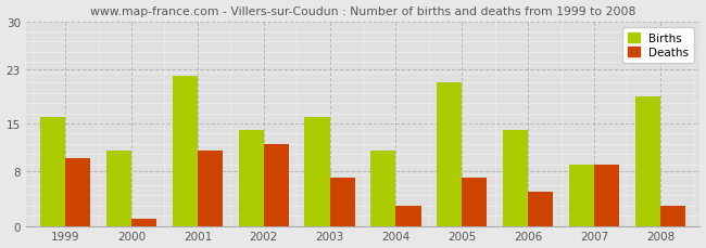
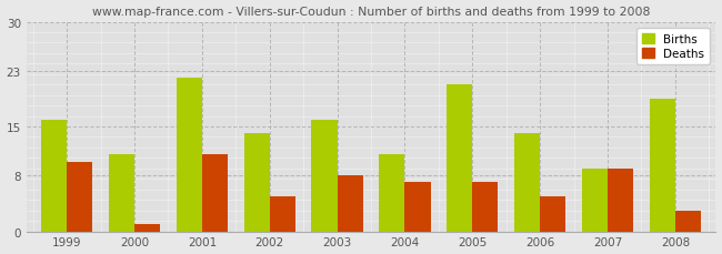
Deaths/2002: 12 -> 5
Deaths/2003: 7 -> 8
Deaths/2004: 3 -> 7
